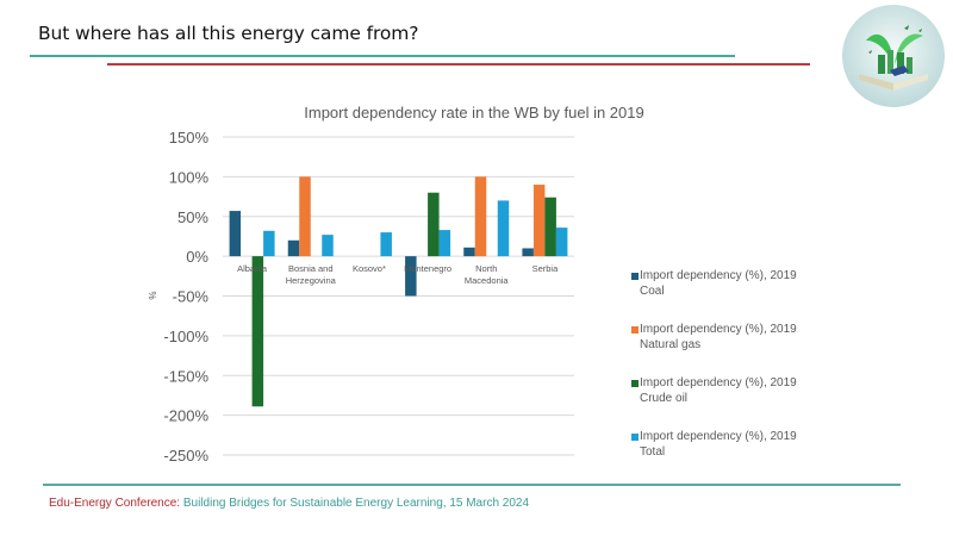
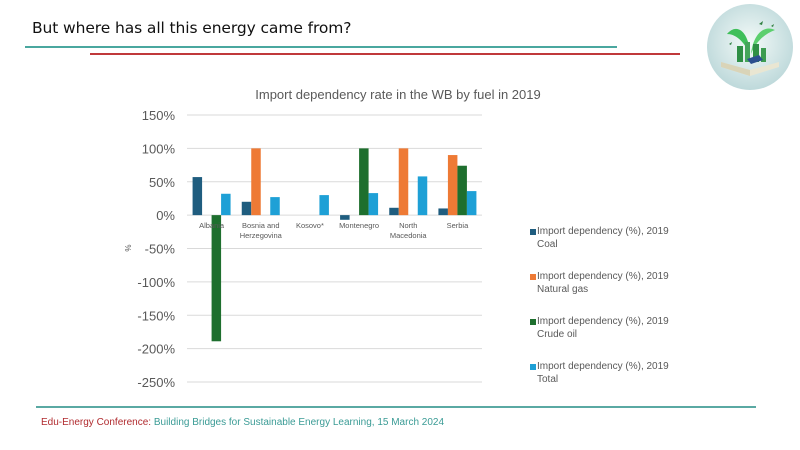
Import dependency (%), 2019 Coal/Montenegro: -50% -> -10%
Import dependency (%), 2019 Crude oil/Montenegro: 80% -> 100%
Import dependency (%), 2019 Total/North Macedonia: 70% -> 60%
